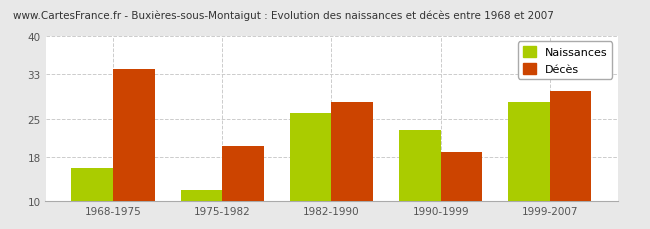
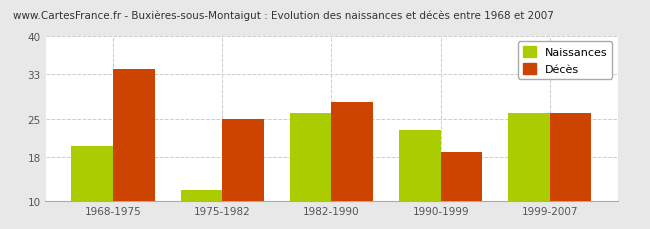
Naissances/1968-1975: 16 -> 20
Décès/1975-1982: 20 -> 25
Naissances/1999-2007: 28 -> 26
Décès/1999-2007: 30 -> 26
